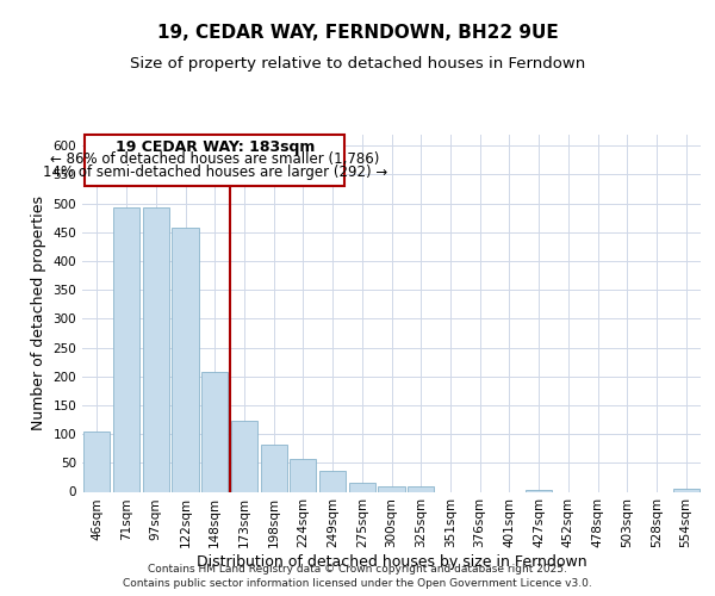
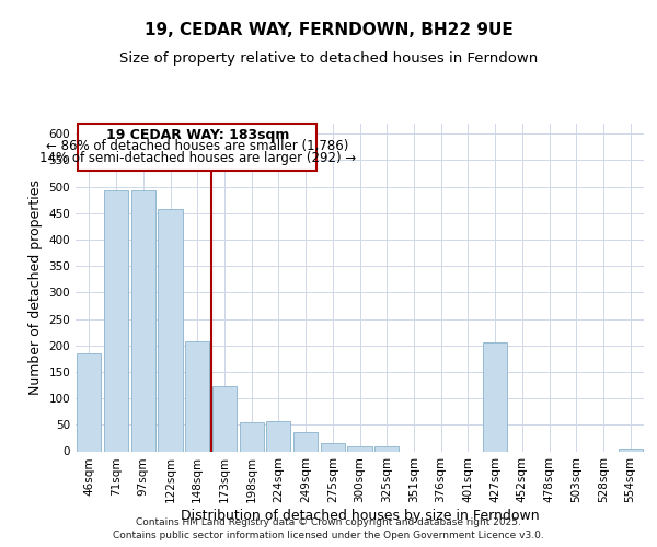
46sqm: 105 -> 185
198sqm: 82 -> 55
427sqm: 4 -> 205
